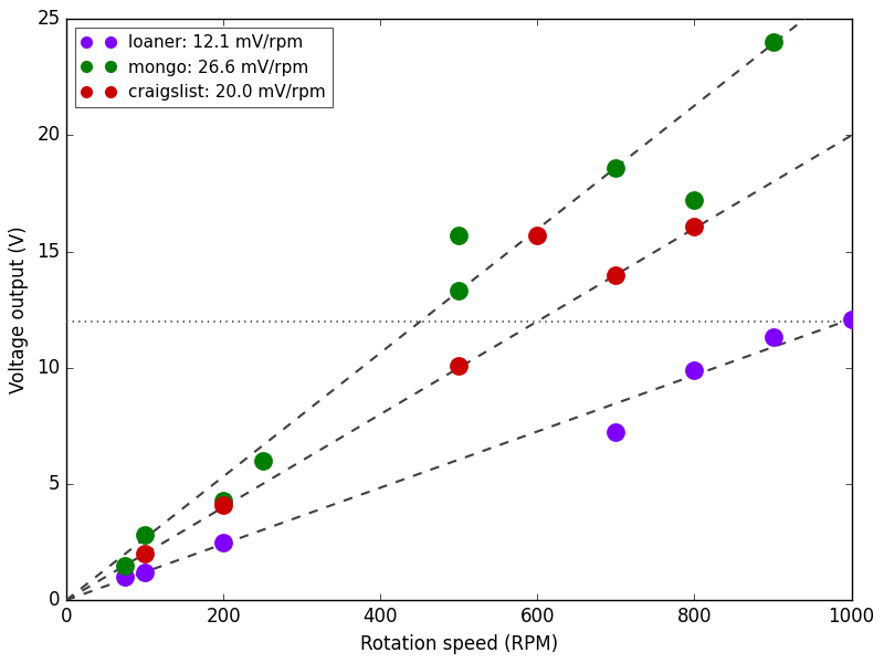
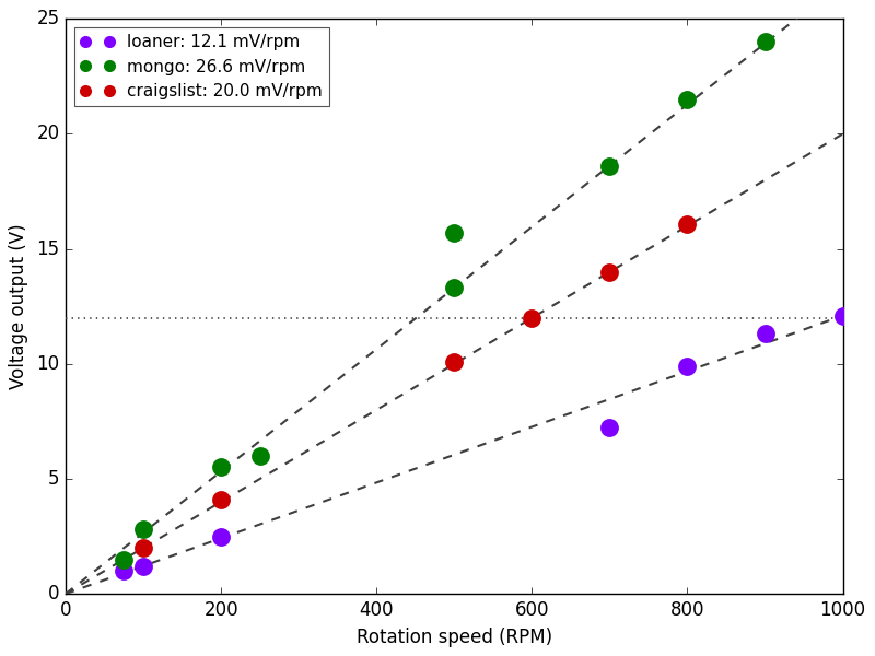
mongo: 26.6 mV/rpm/200: 4.3 -> 5.5
craigslist: 20.0 mV/rpm/600: 15.7 -> 12.0
mongo: 26.6 mV/rpm/800: 17.2 -> 21.5
